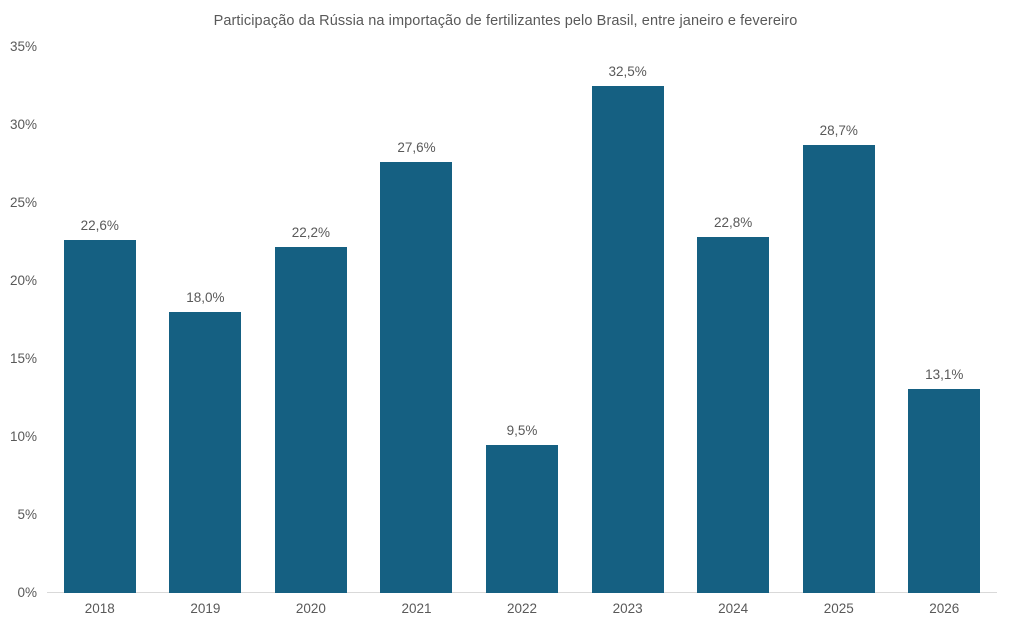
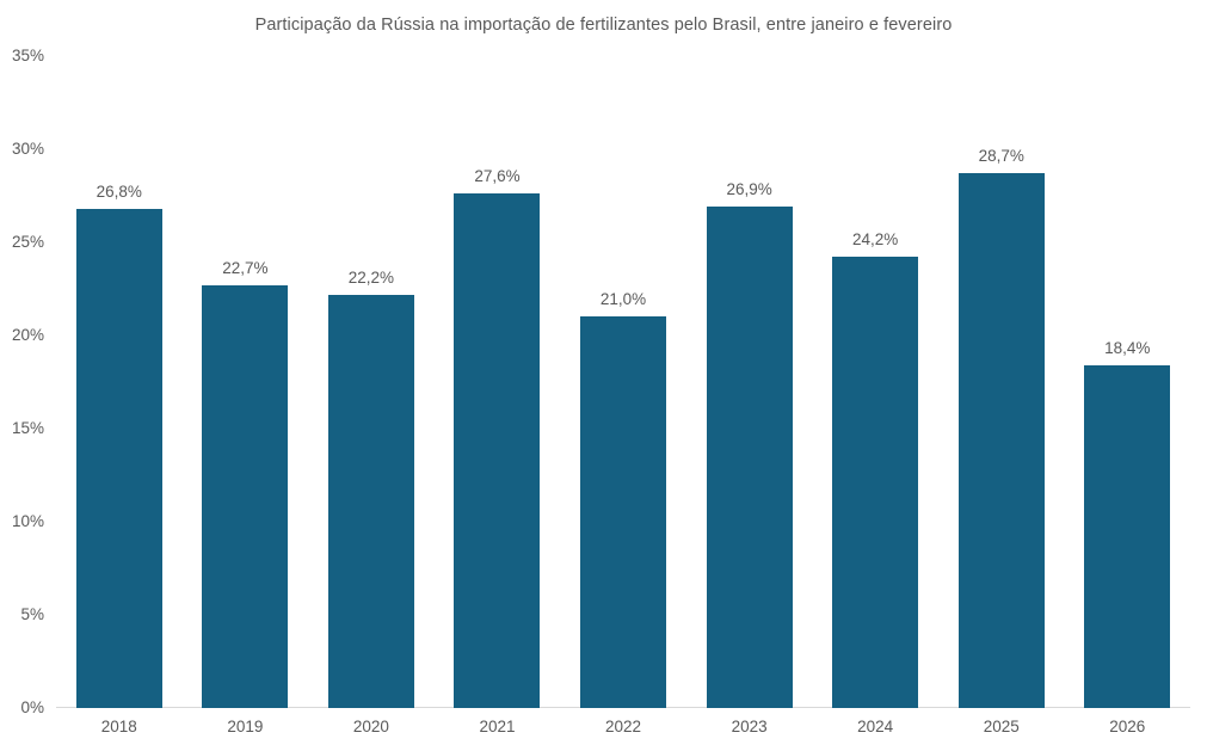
2018: 22,6% -> 26,8%
2019: 18,0% -> 22,7%
2022: 9,5% -> 21,0%
2023: 32,5% -> 26,9%
2024: 22,8% -> 24,2%
2026: 13,1% -> 18,4%
